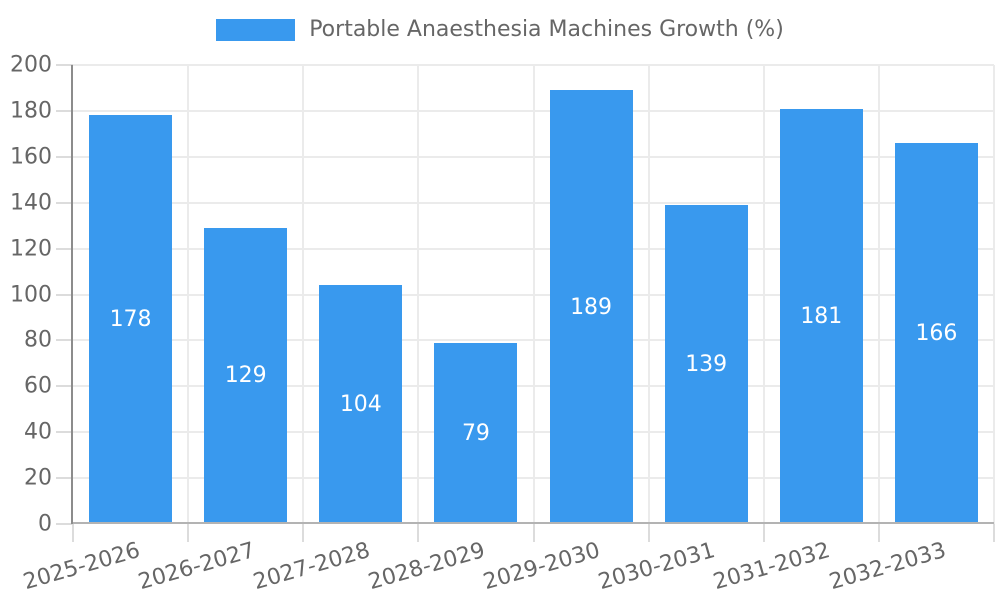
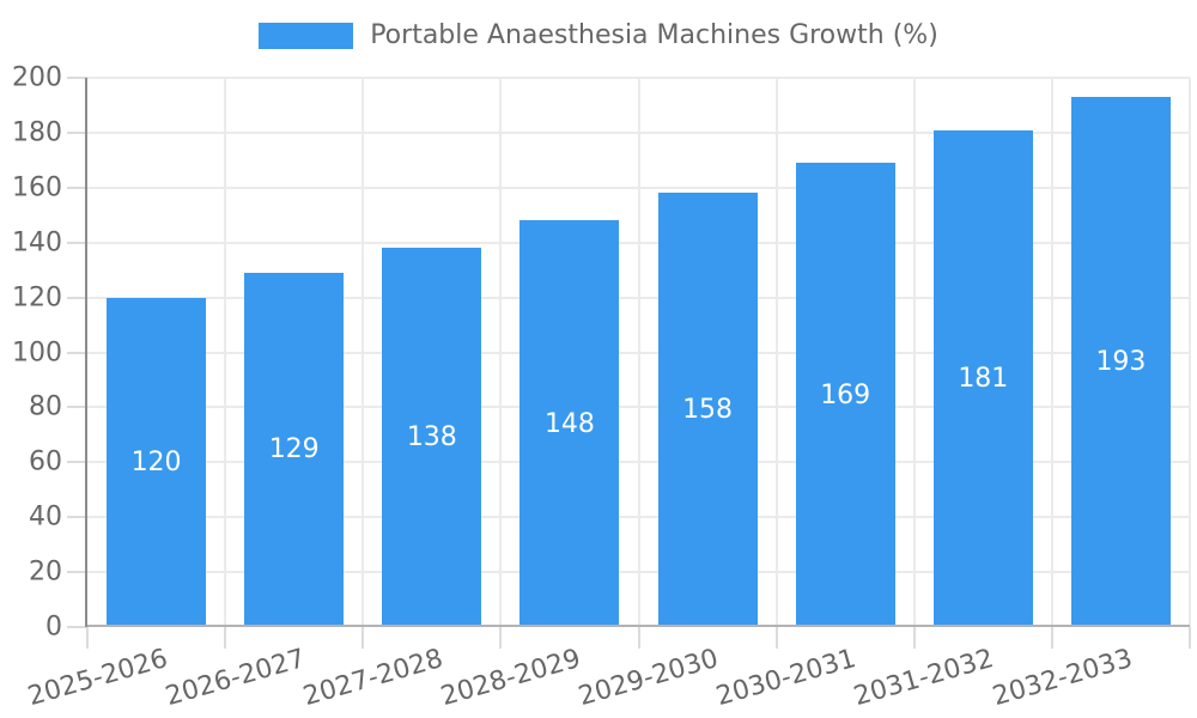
2025-2026: 178 -> 120
2027-2028: 104 -> 138
2028-2029: 79 -> 148
2029-2030: 189 -> 158
2030-2031: 139 -> 169
2032-2033: 166 -> 193
